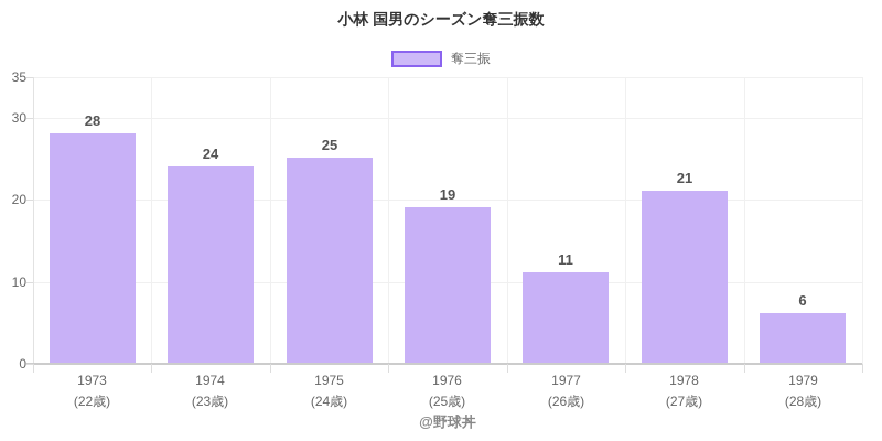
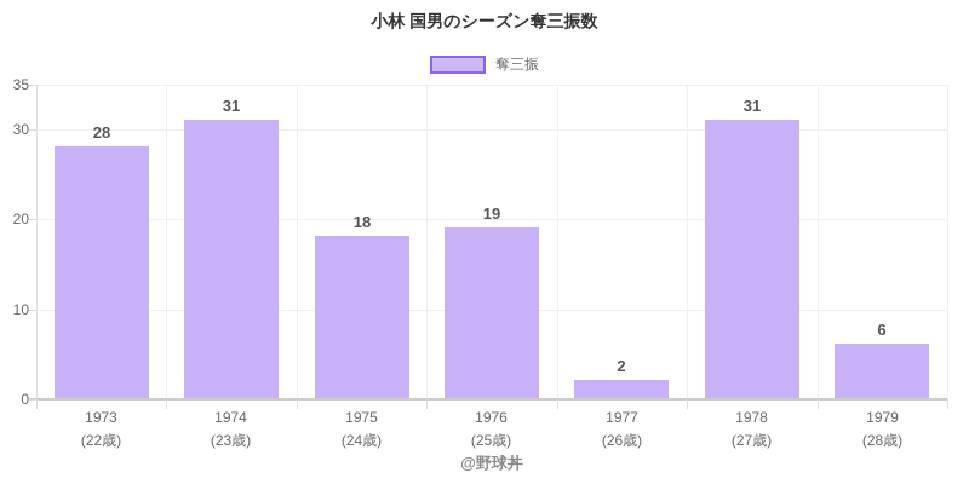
1974: 24 -> 31
1975: 25 -> 18
1977: 11 -> 2
1978: 21 -> 31
